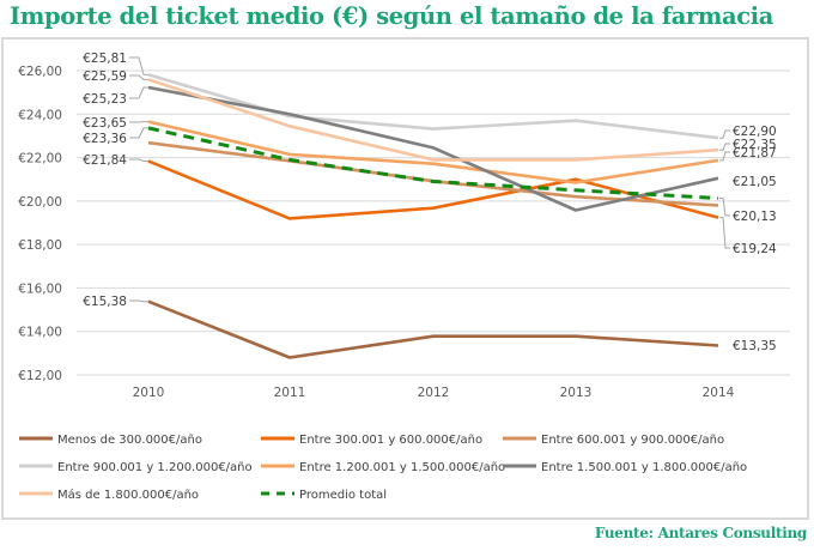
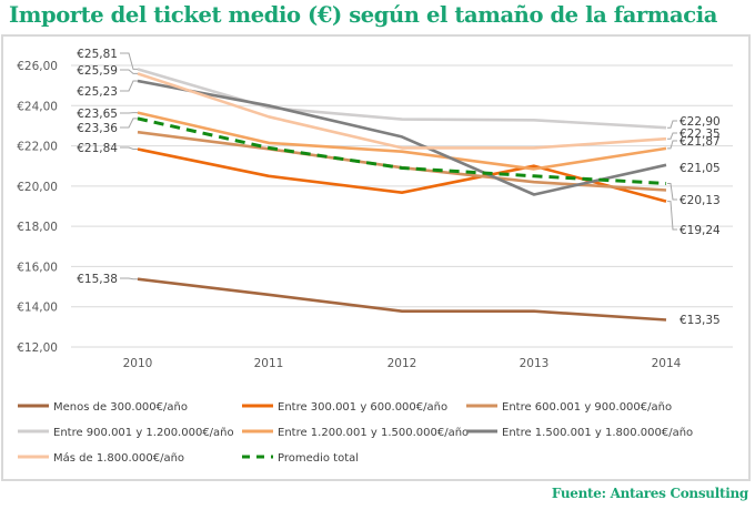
Menos de 300.000€/año/2011: €12,8 -> €14,6
Entre 300.001 y 600.000€/año/2011: €19,2 -> €20,5
Entre 900.001 y 1.200.000€/año/2013: €23,7 -> €23,3
